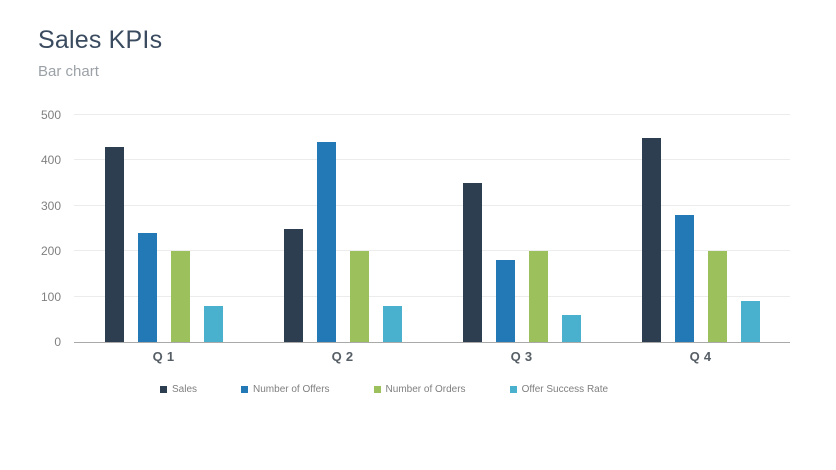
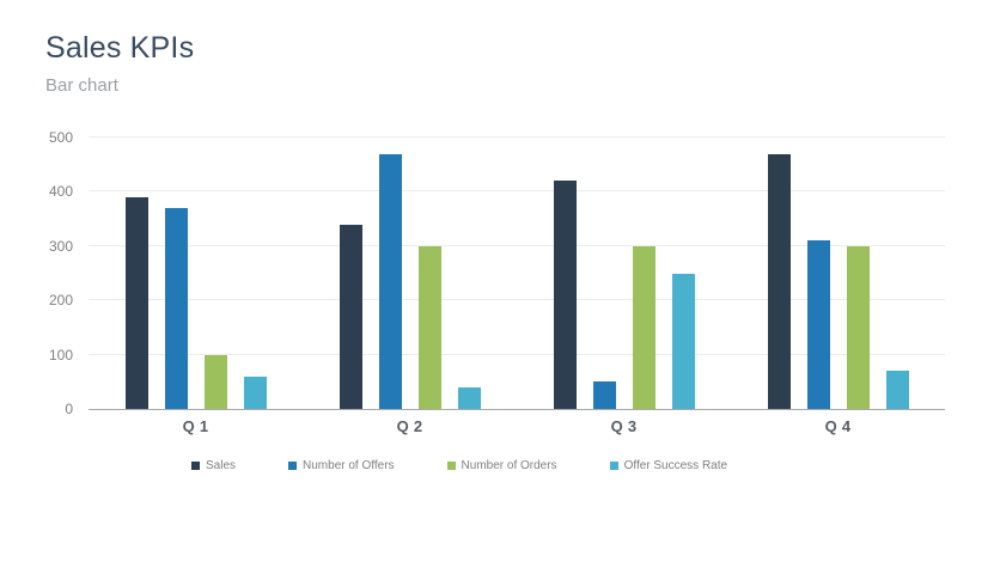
Sales/Q 1: 430 -> 390
Number of Offers/Q 1: 240 -> 370
Number of Orders/Q 1: 200 -> 100
Offer Success Rate/Q 1: 80 -> 60
Sales/Q 2: 250 -> 340
Number of Offers/Q 2: 440 -> 470
Number of Orders/Q 2: 200 -> 300
Offer Success Rate/Q 2: 80 -> 40
Sales/Q 3: 350 -> 420
Number of Offers/Q 3: 180 -> 50
Number of Orders/Q 3: 200 -> 300
Offer Success Rate/Q 3: 60 -> 250
Sales/Q 4: 450 -> 470
Number of Offers/Q 4: 280 -> 310
Number of Orders/Q 4: 200 -> 300
Offer Success Rate/Q 4: 90 -> 70
